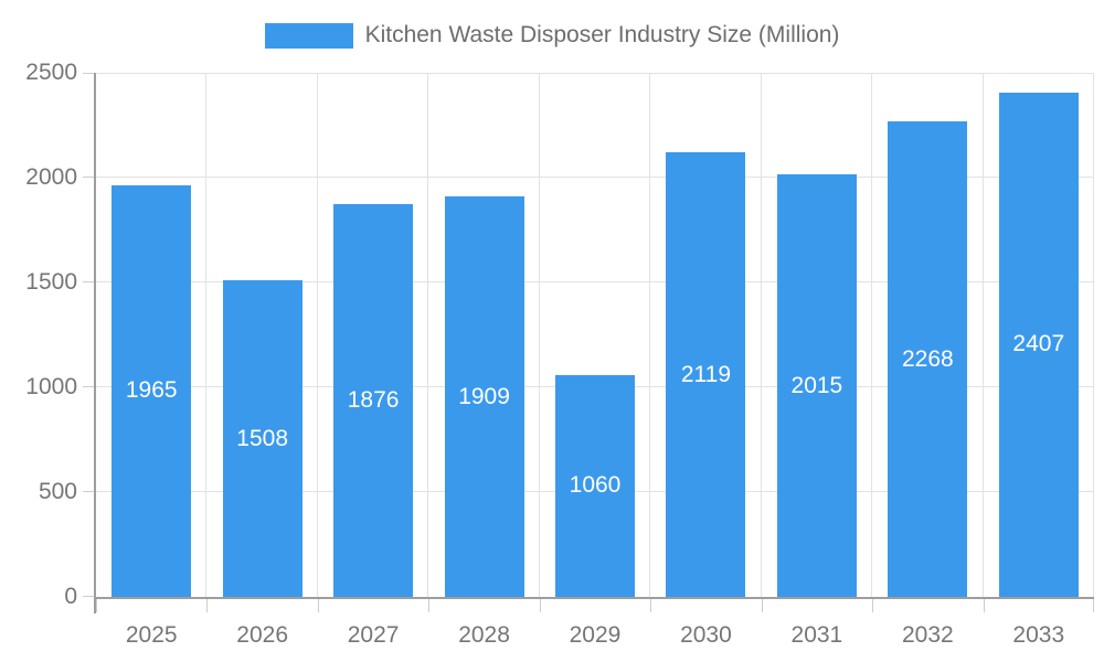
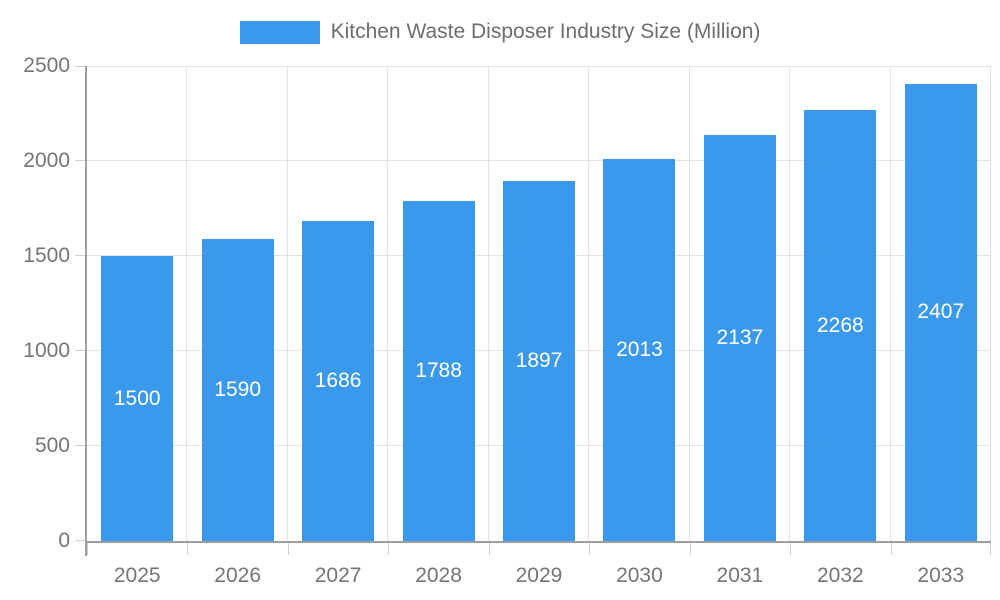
2025: 1965 -> 1500
2026: 1508 -> 1590
2027: 1876 -> 1686
2028: 1909 -> 1788
2029: 1060 -> 1897
2030: 2119 -> 2013
2031: 2015 -> 2137
